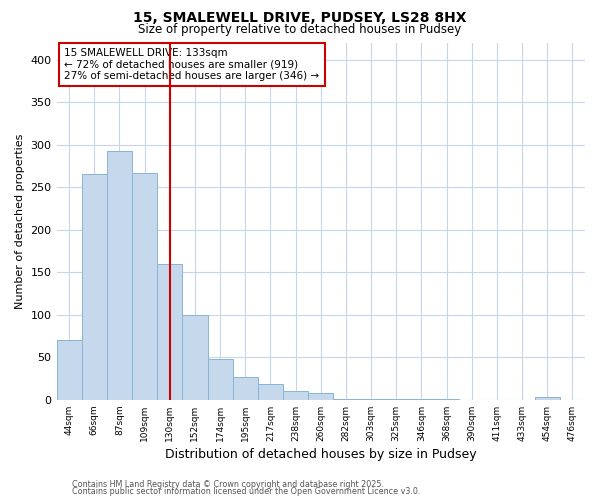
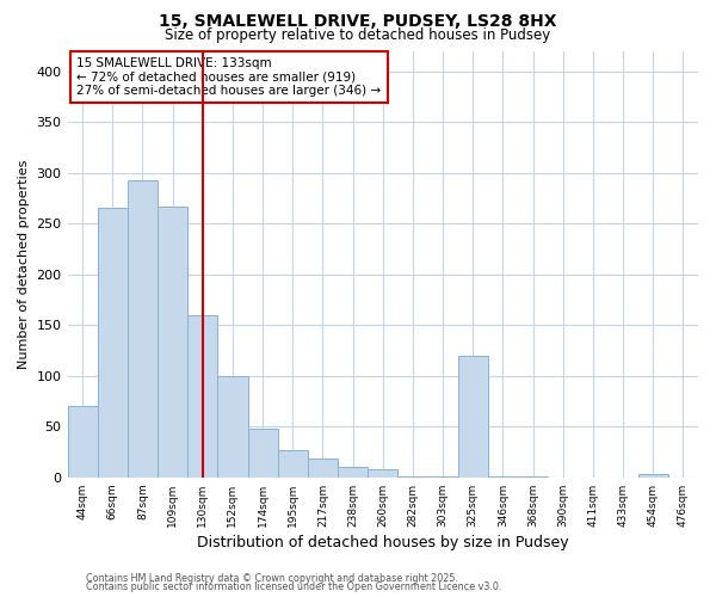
325sqm: 1 -> 120
